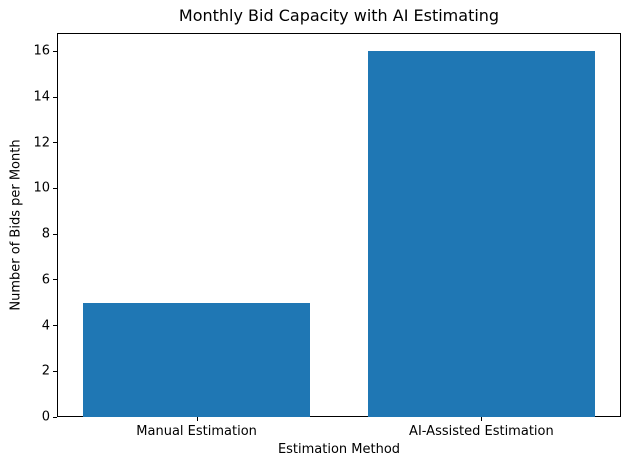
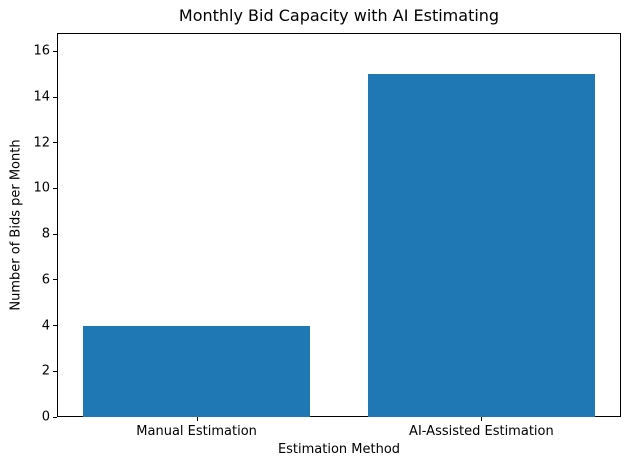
Manual Estimation: 5 -> 4
AI-Assisted Estimation: 16 -> 15
